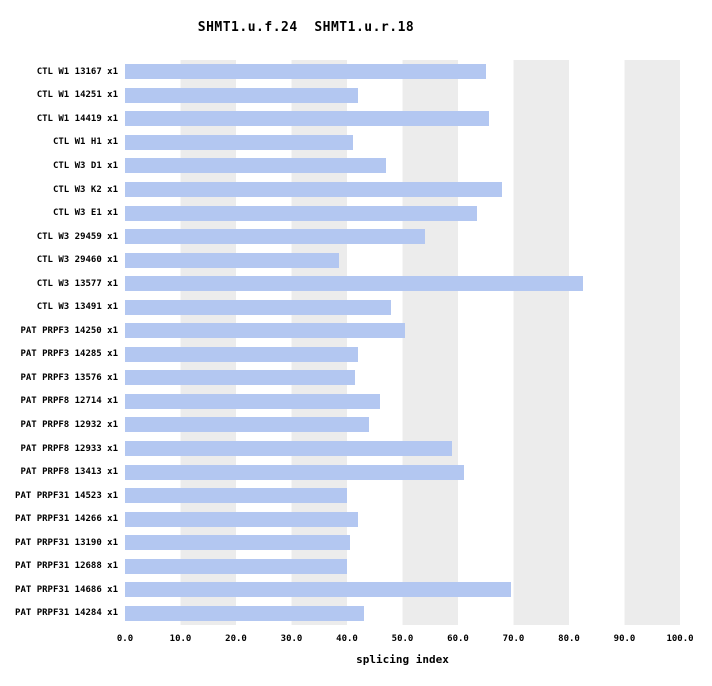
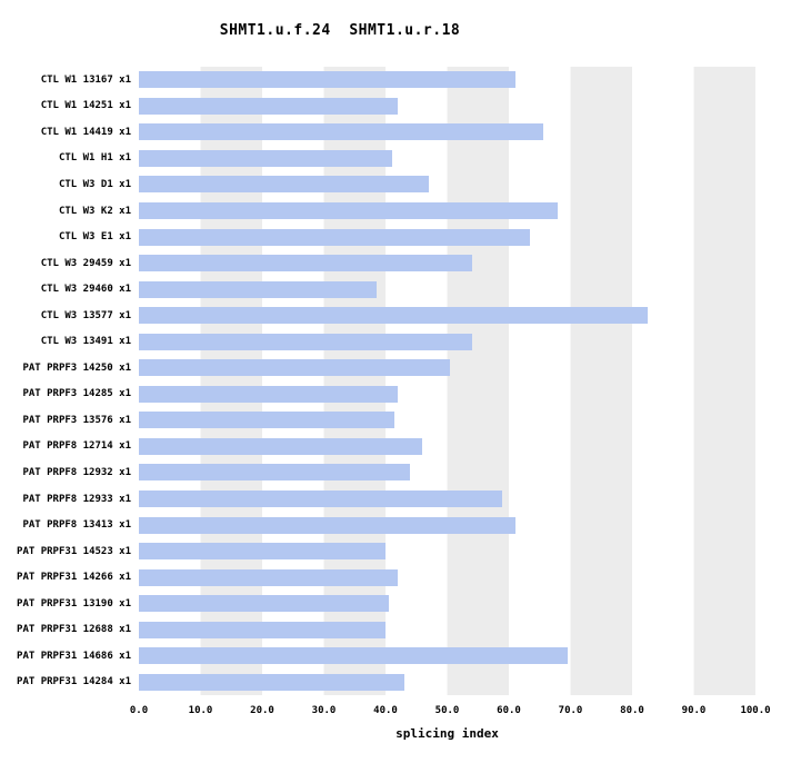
CTL W1 13167 x1: 65 -> 61
CTL W3 13491 x1: 48 -> 54
